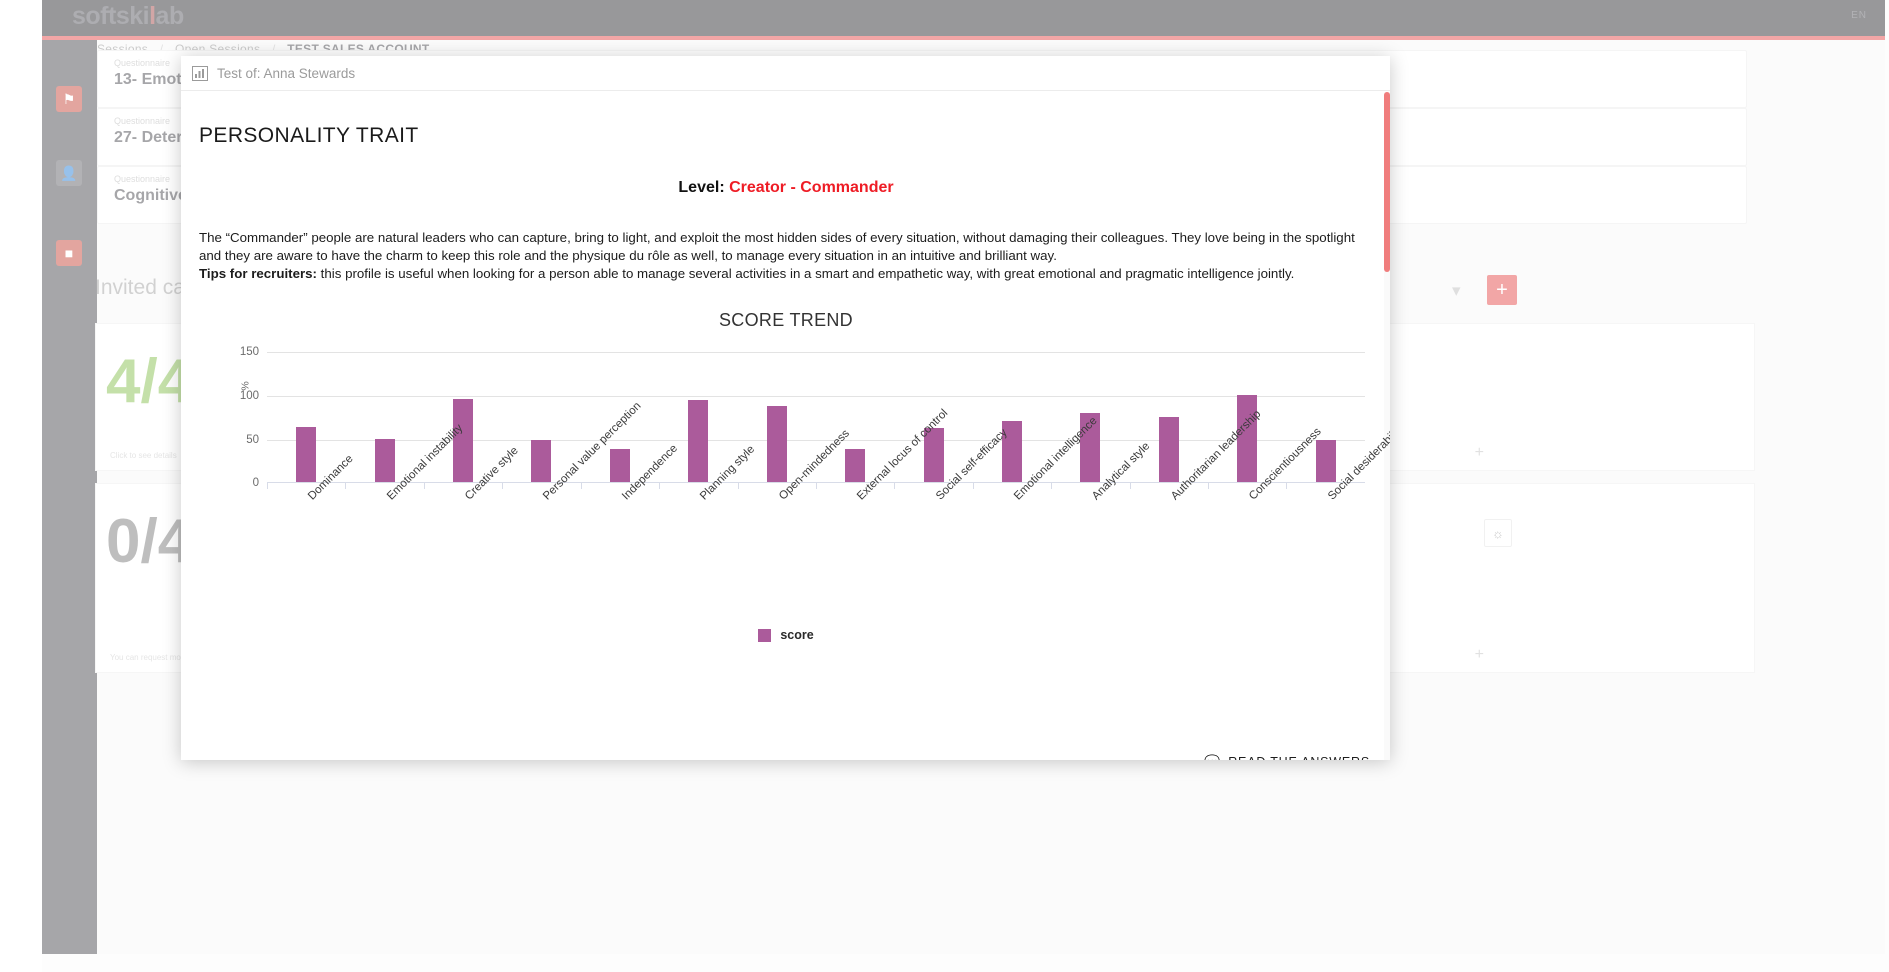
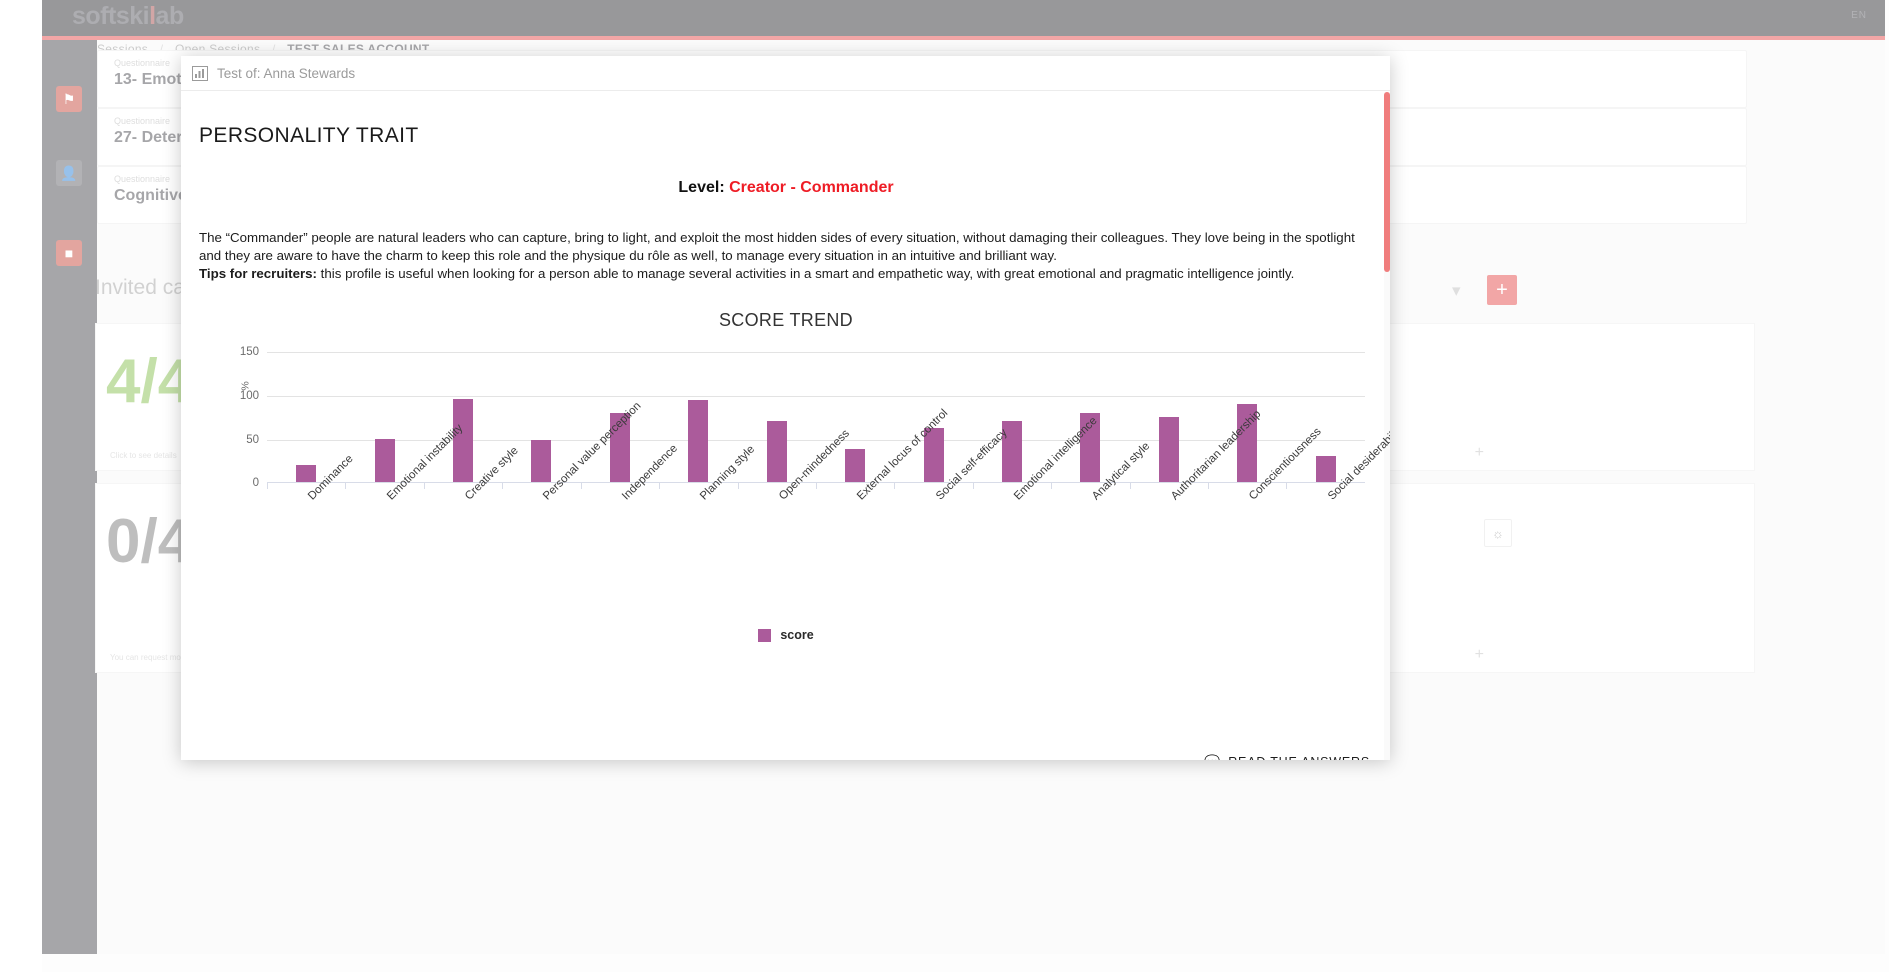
Dominance: 60 -> 20
Independence: 40 -> 80
Open-mindedness: 90 -> 70
Conscientiousness: 100 -> 90
Social desiderability: 50 -> 30
